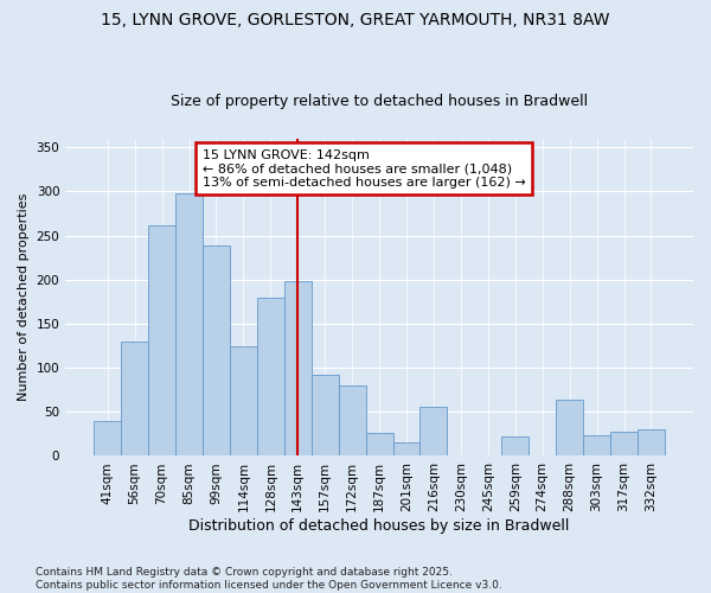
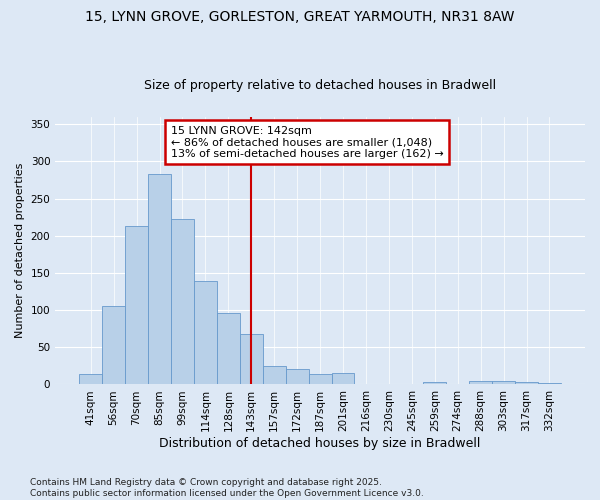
41sqm: 40 -> 14
56sqm: 130 -> 105
70sqm: 262 -> 213
85sqm: 298 -> 283
99sqm: 238 -> 222
114sqm: 124 -> 139
128sqm: 180 -> 96
143sqm: 198 -> 68
157sqm: 92 -> 25
172sqm: 80 -> 21
187sqm: 26 -> 14
216sqm: 56 -> 1
259sqm: 22 -> 3
288sqm: 64 -> 5
303sqm: 24 -> 4
317sqm: 28 -> 3
332sqm: 30 -> 2
